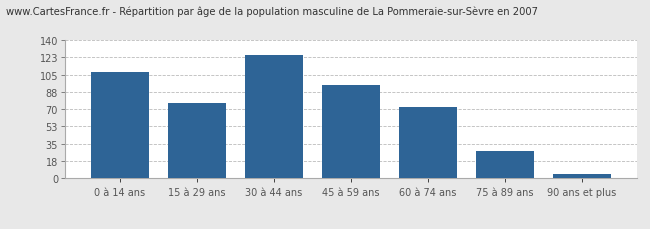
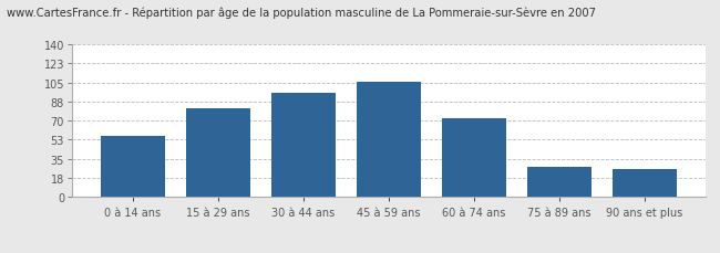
0 à 14 ans: 108 -> 56
15 à 29 ans: 76 -> 82
30 à 44 ans: 125 -> 96
45 à 59 ans: 95 -> 106
90 ans et plus: 4 -> 26
